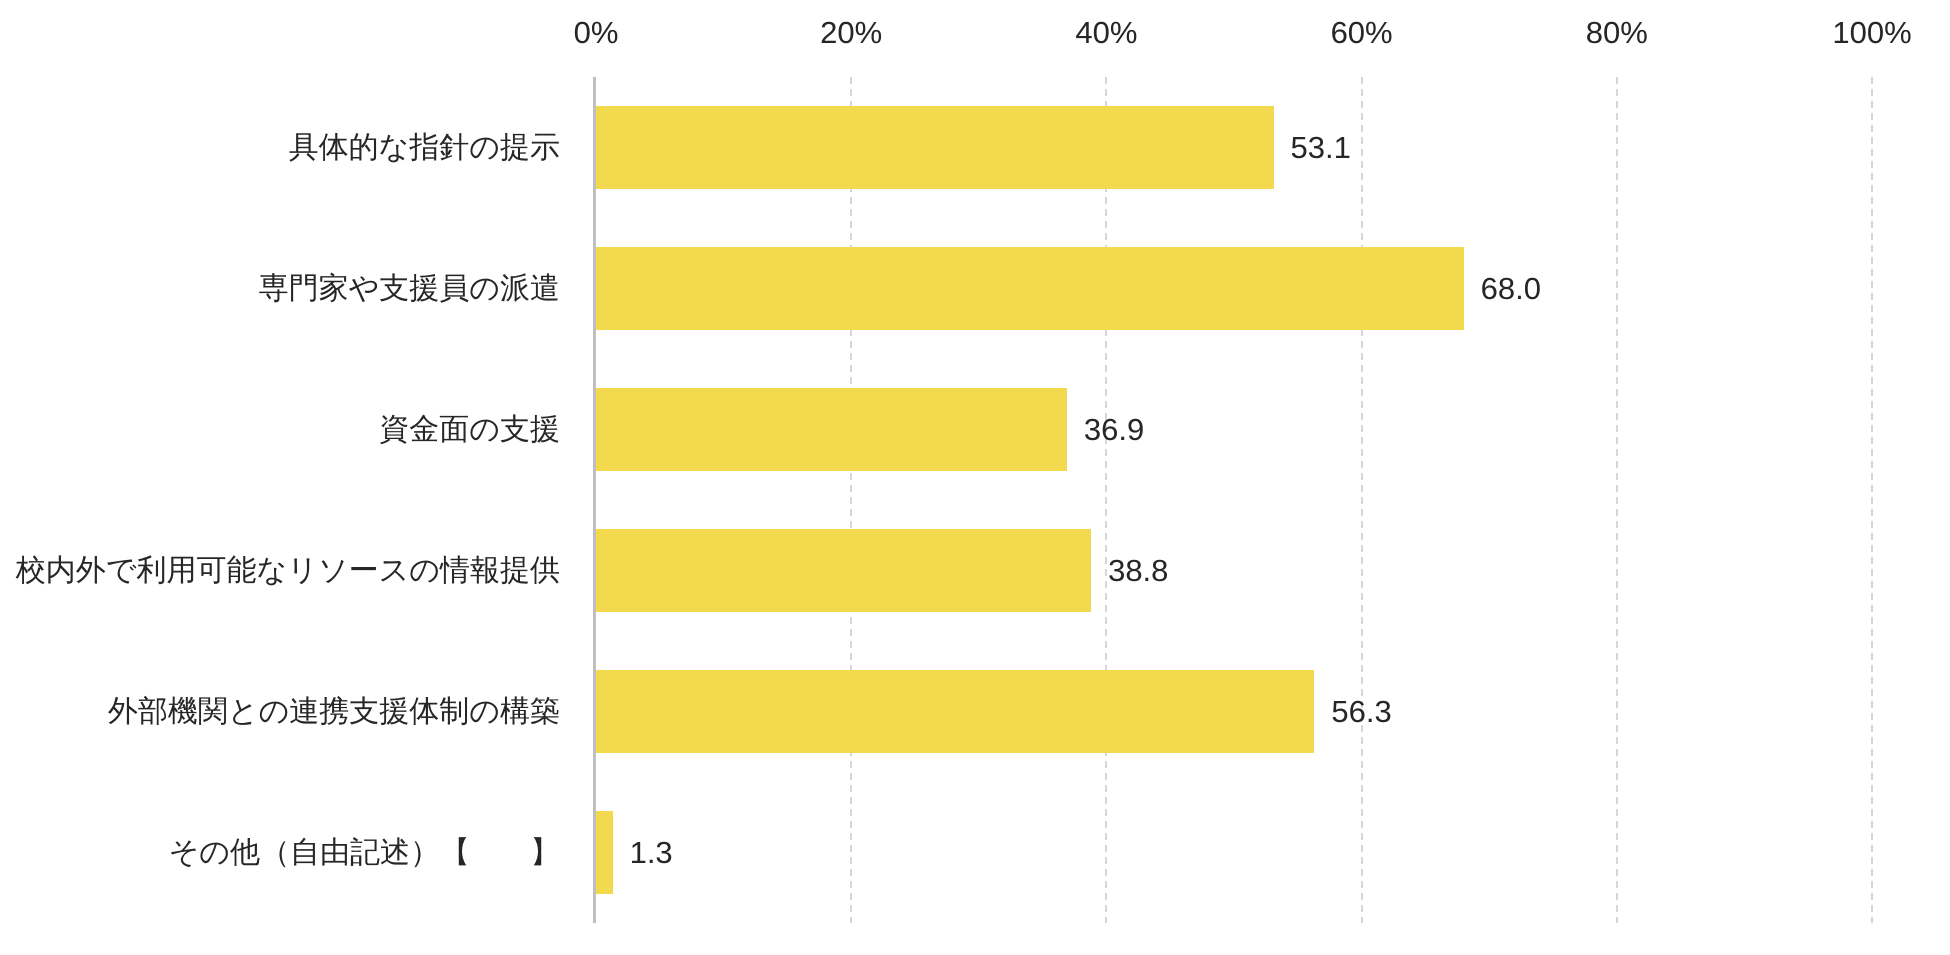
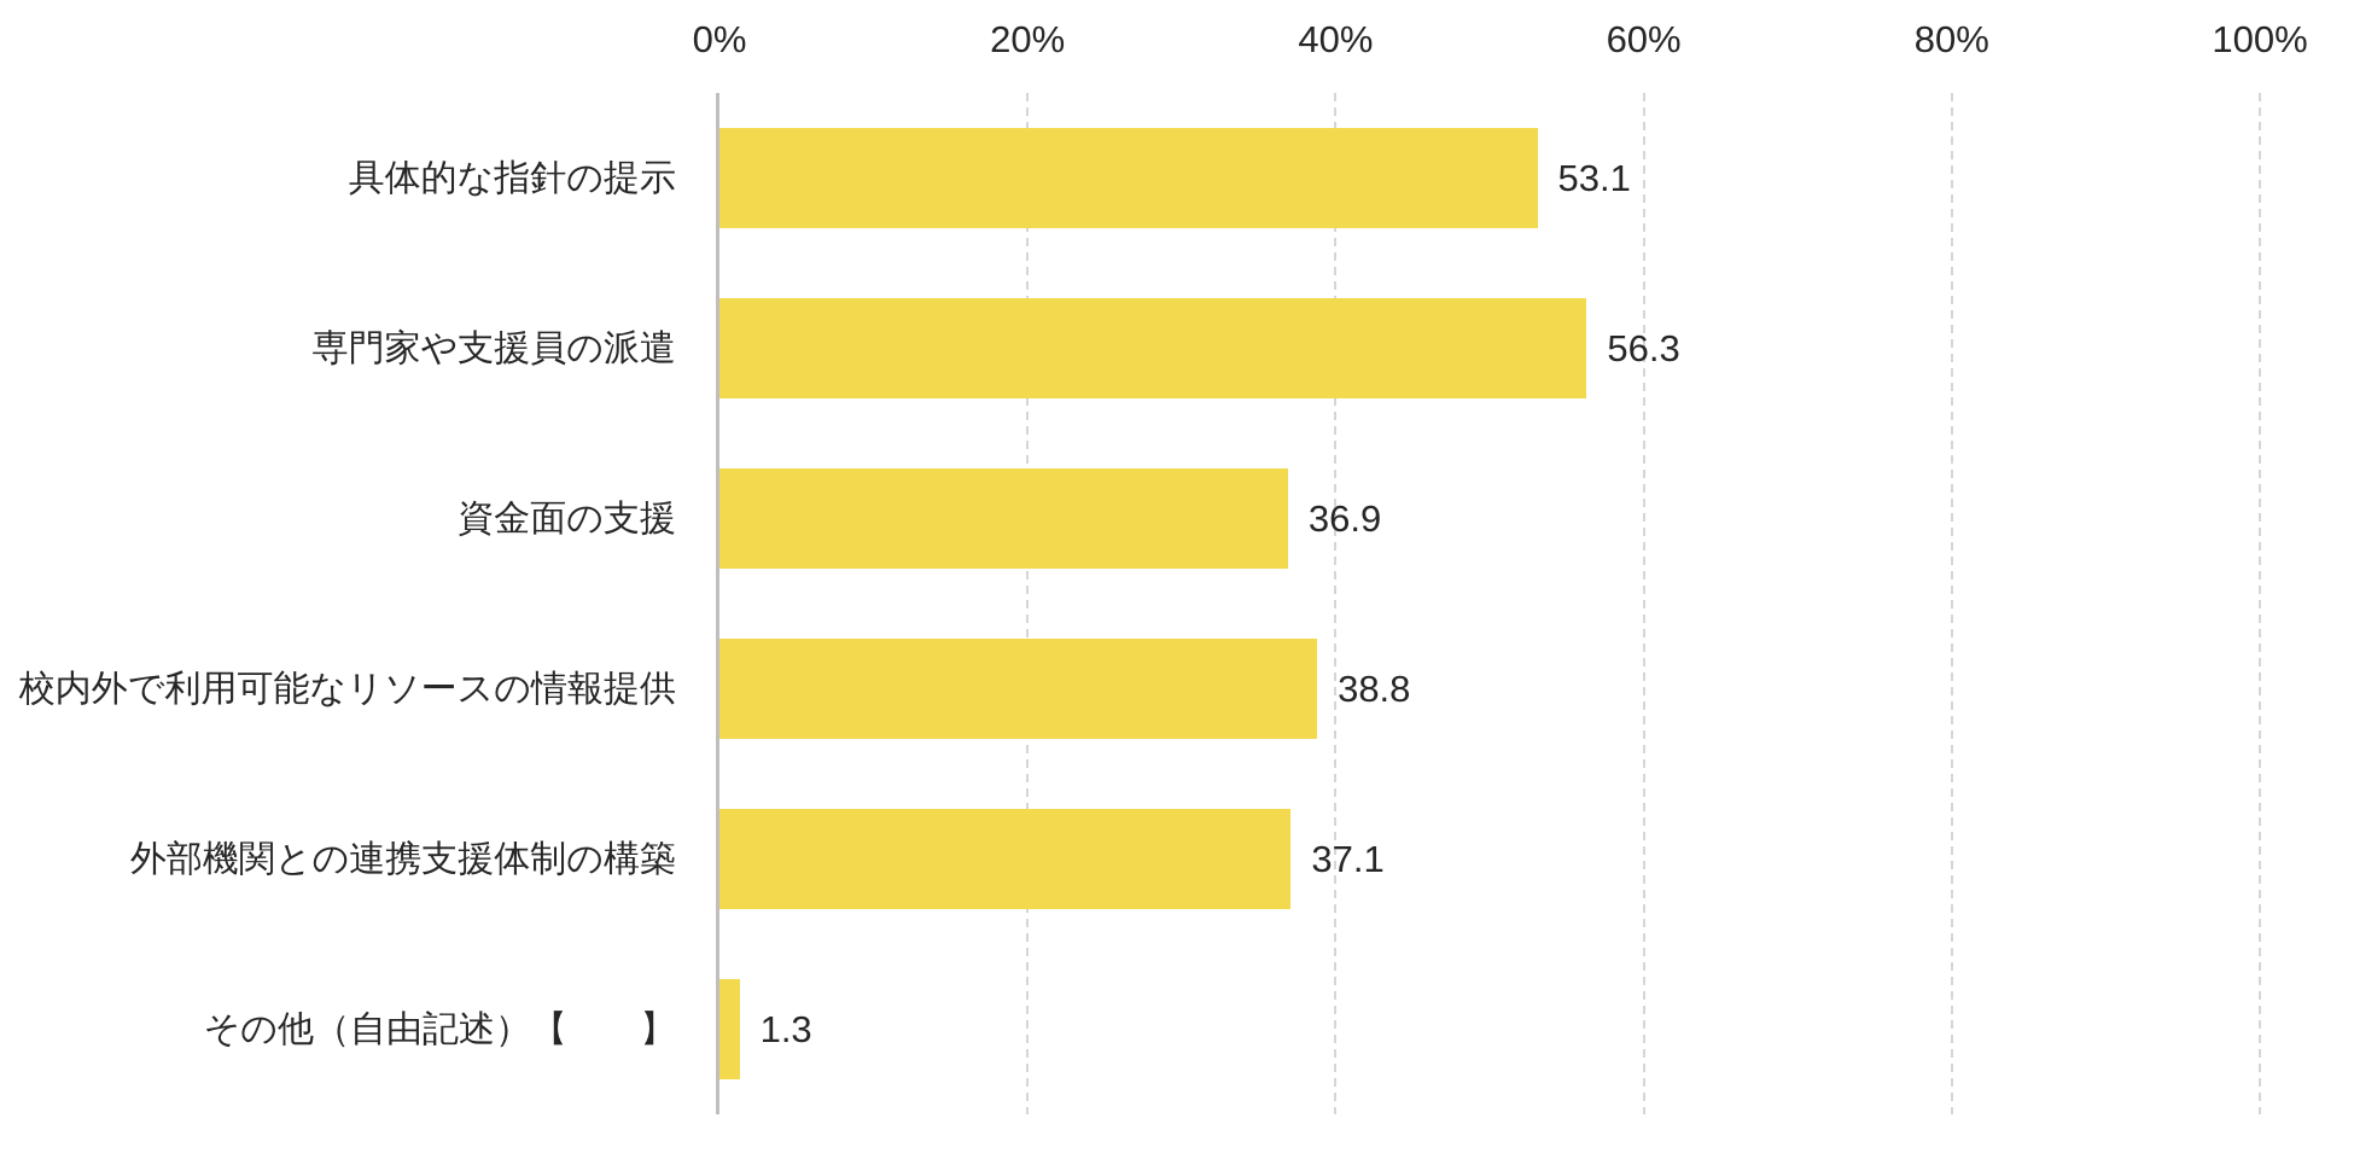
専門家や支援員の派遣: 68.0 -> 56.3
外部機関との連携支援体制の構築: 56.3 -> 37.1
